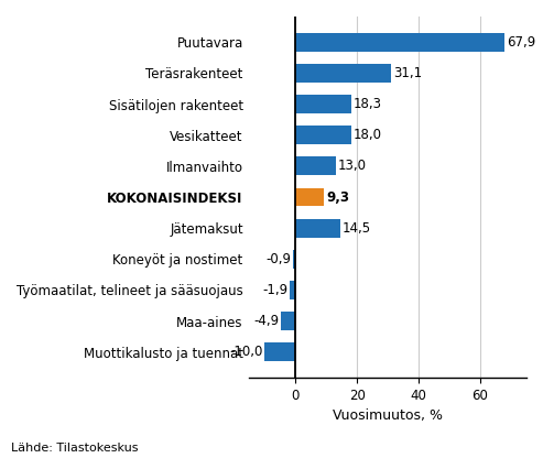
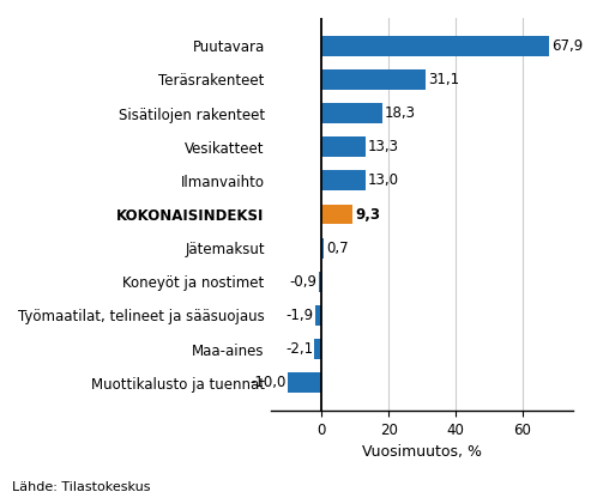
Vesikatteet: 18,0 -> 13,3
Jätemaksut: 14,5 -> 0,7
Maa-aines: -4,9 -> -2,1
